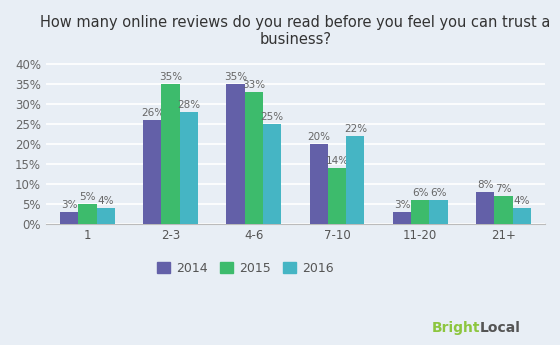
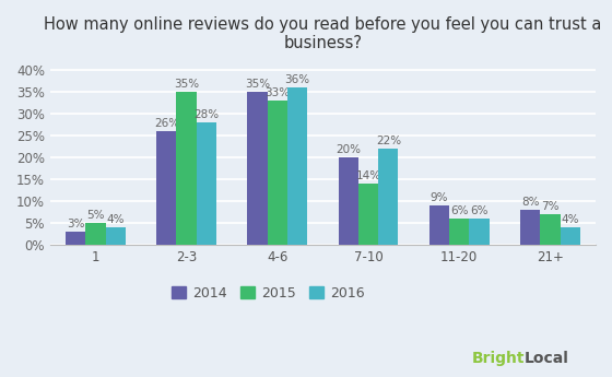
2016/4-6: 25% -> 36%
2014/11-20: 3% -> 9%
